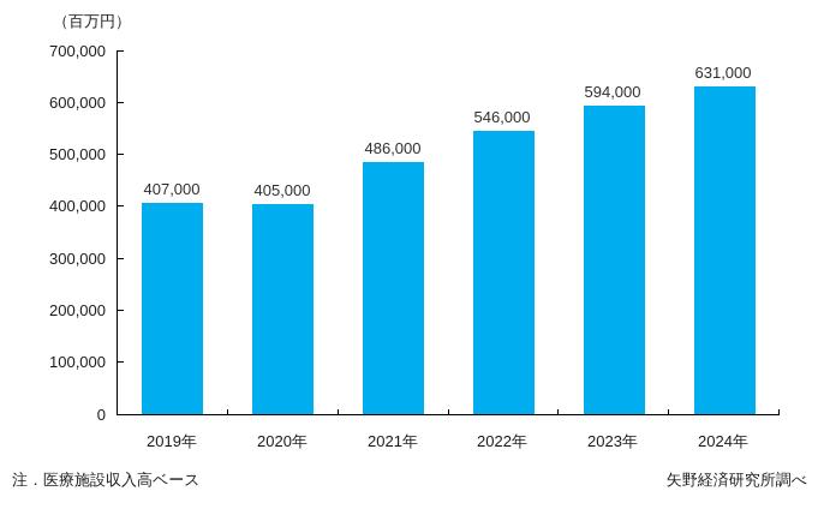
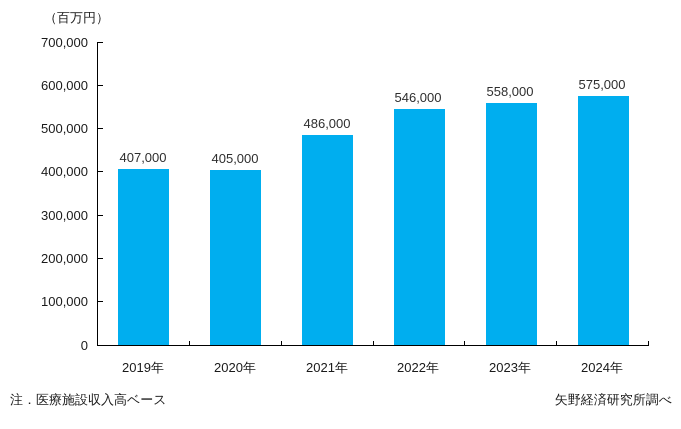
2023年: 594,000 -> 558,000
2024年: 631,000 -> 575,000
